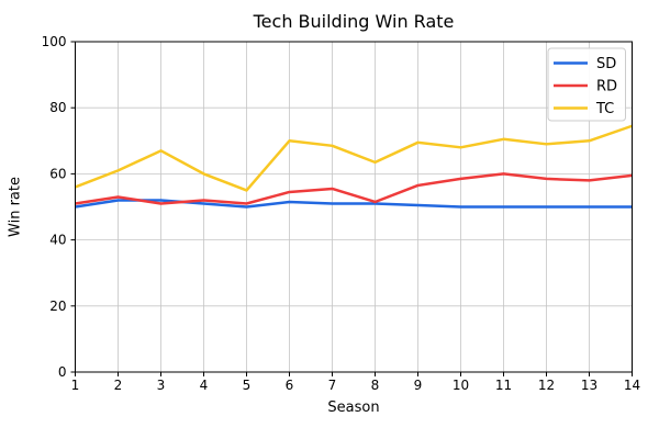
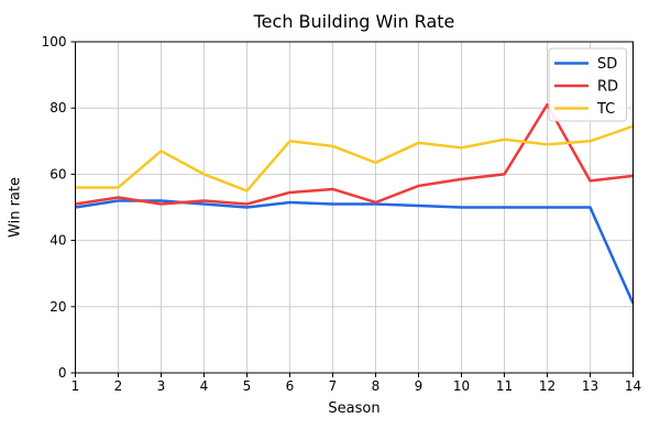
TC/2: 61 -> 56
RD/12: 58 -> 81
SD/14: 50 -> 21
